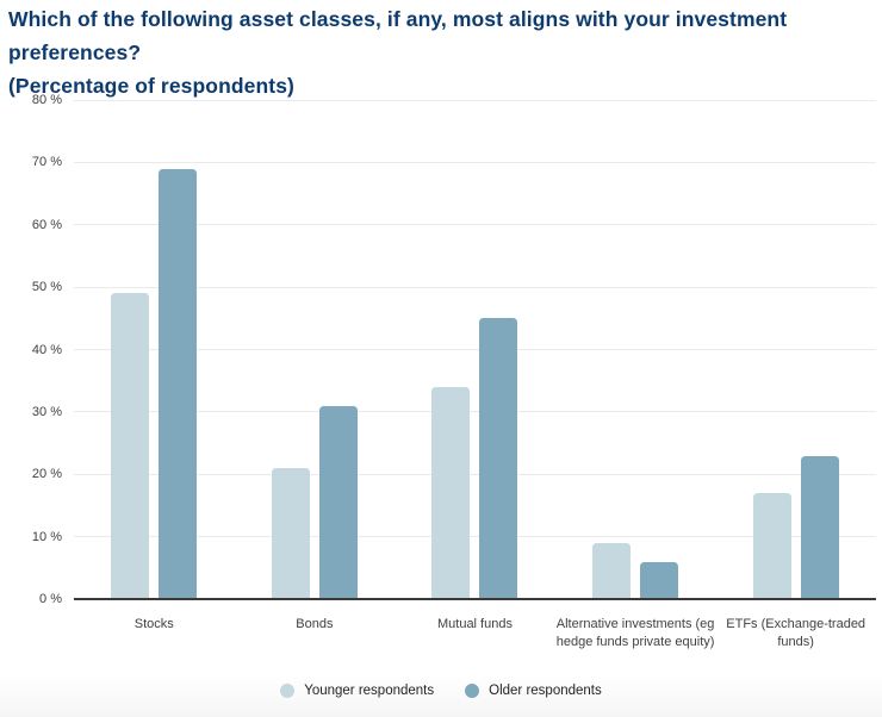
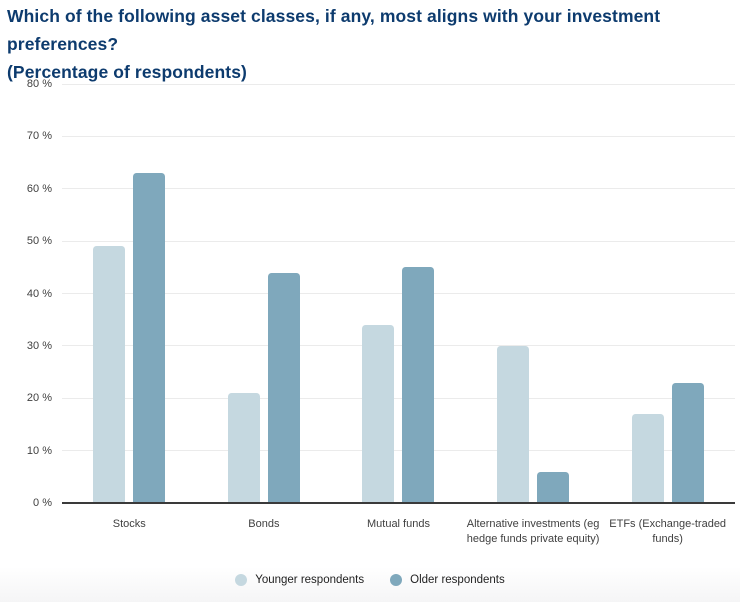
Older respondents/Stocks: 69% -> 63%
Older respondents/Bonds: 31% -> 44%
Younger respondents/Alternative investments (eg hedge funds private equity): 9% -> 30%
